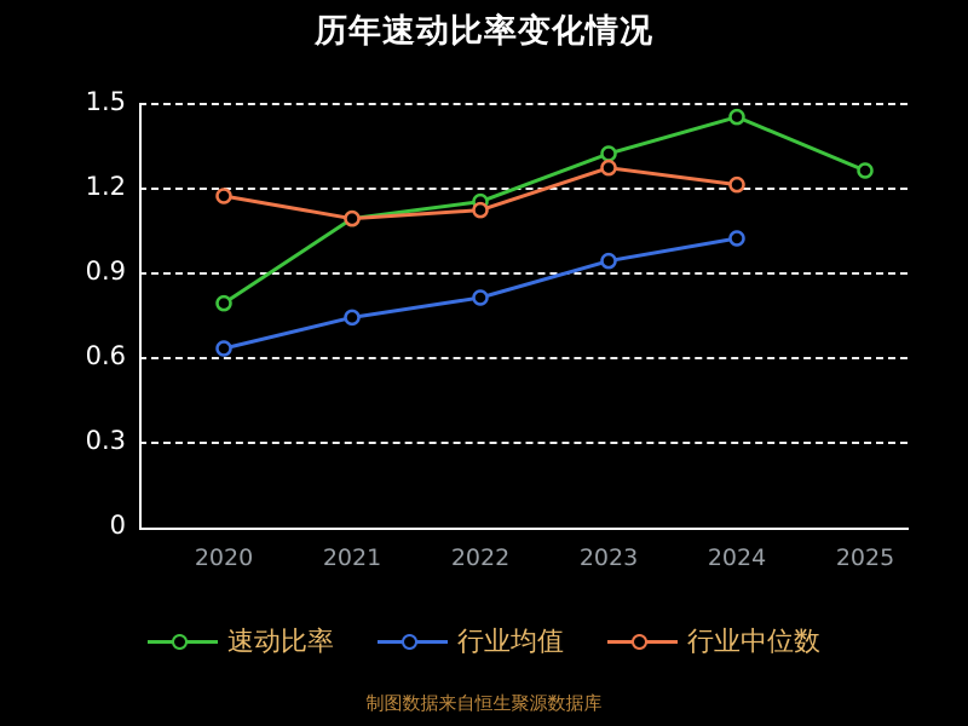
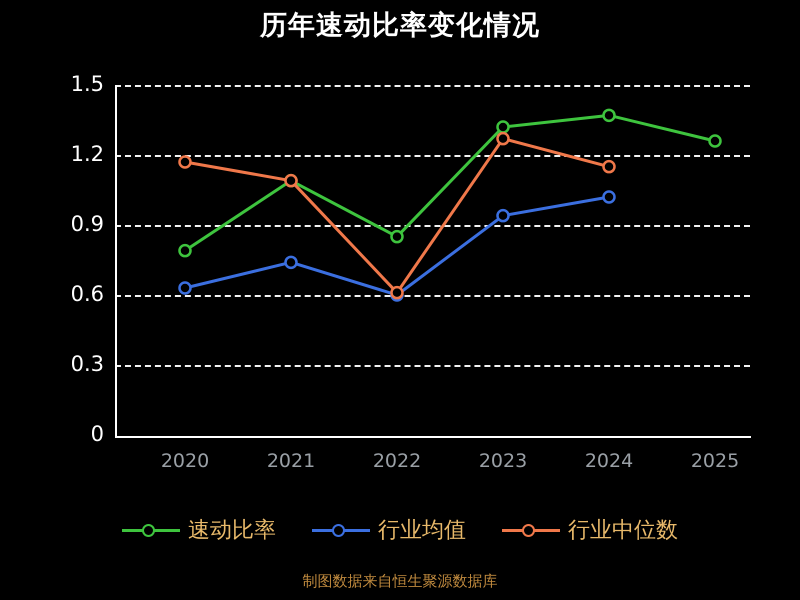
速动比率/2022: 1.15 -> 0.85
行业均值/2022: 0.81 -> 0.60
行业中位数/2022: 1.12 -> 0.61
速动比率/2024: 1.45 -> 1.37
行业中位数/2024: 1.21 -> 1.15
